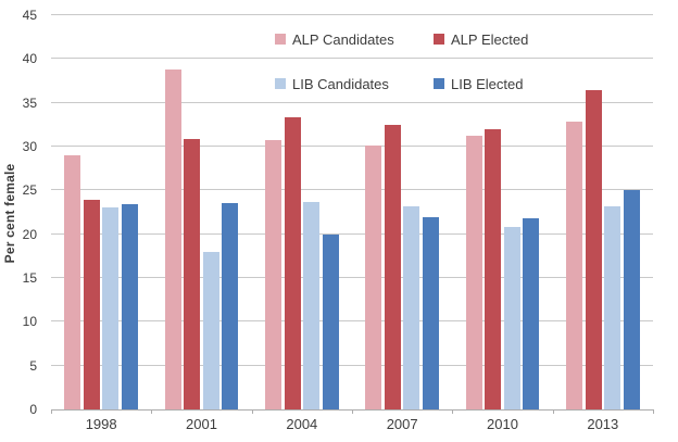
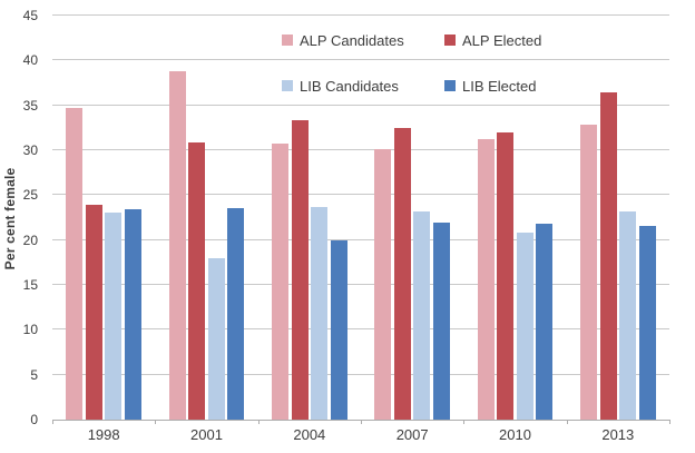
ALP Candidates/1998: 29 -> 35
LIB Elected/2013: 25 -> 22
